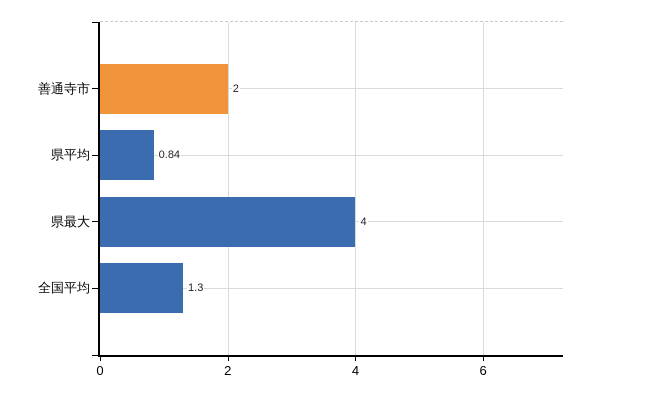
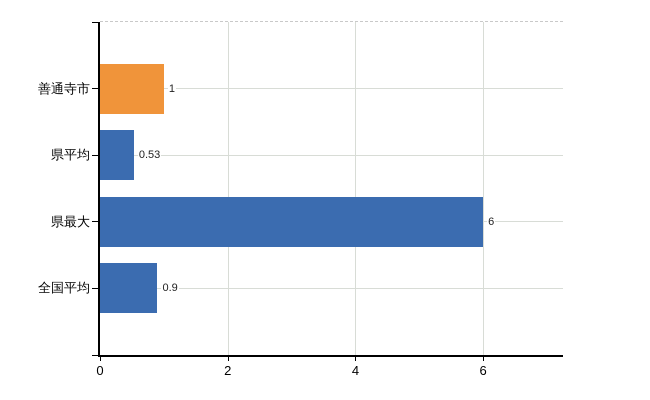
善通寺市: 2 -> 1
県平均: 0.84 -> 0.53
県最大: 4 -> 6
全国平均: 1.3 -> 0.9
